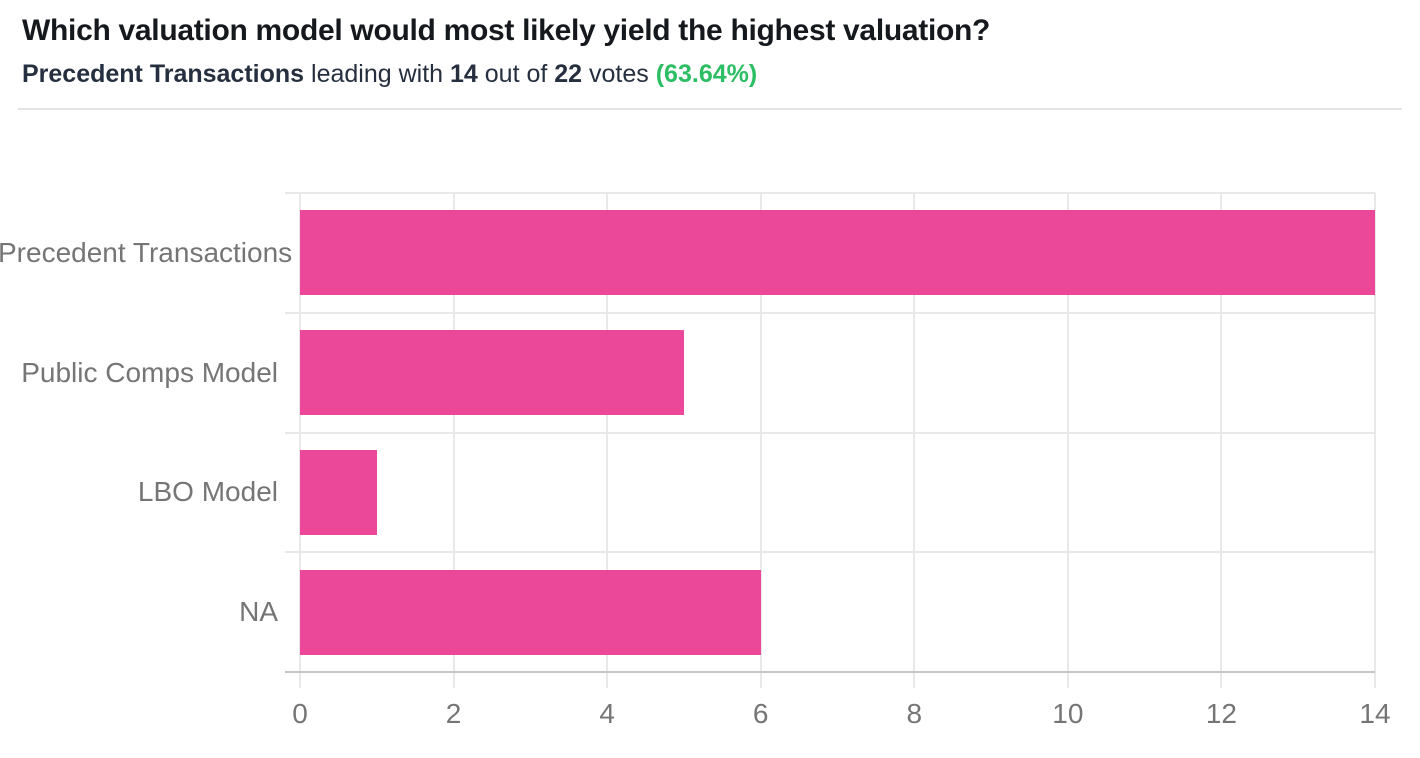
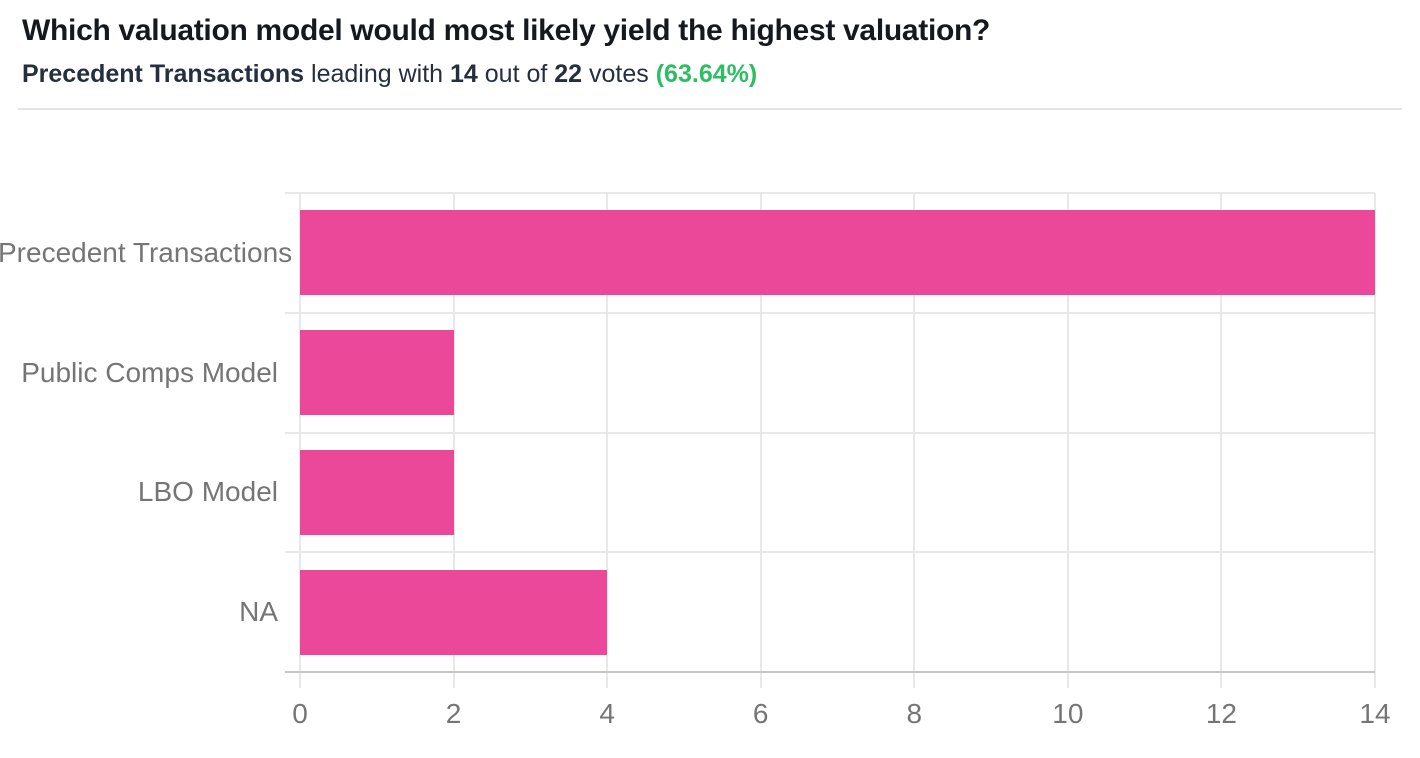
Public Comps Model: 5 -> 2
LBO Model: 1 -> 2
NA: 6 -> 4
